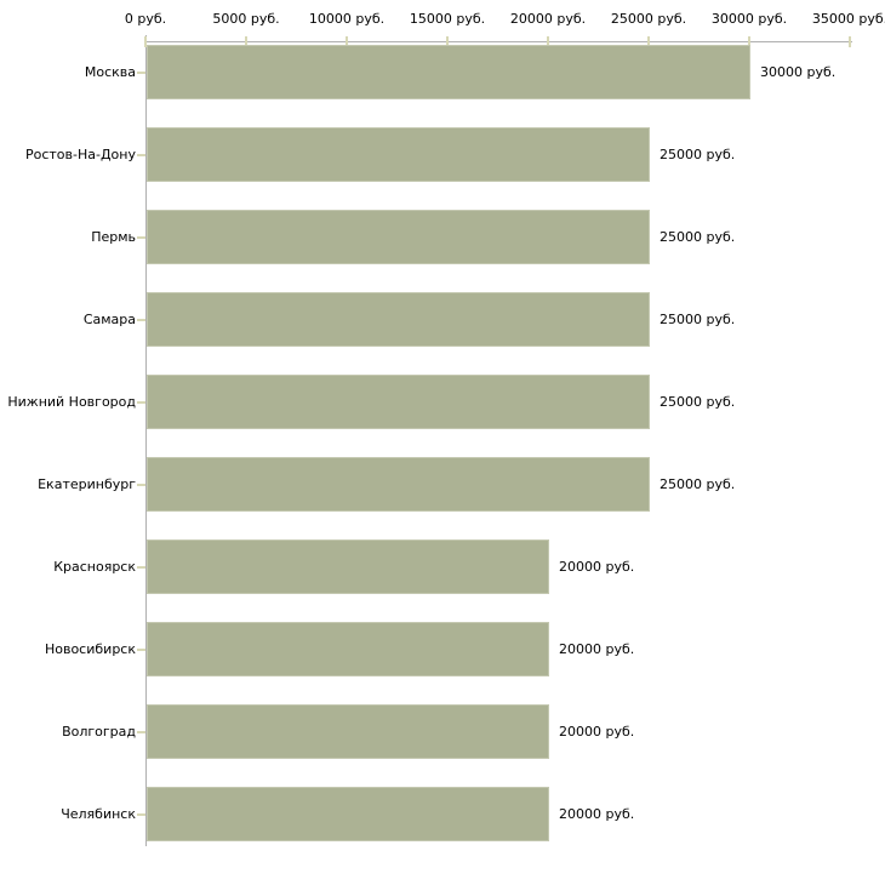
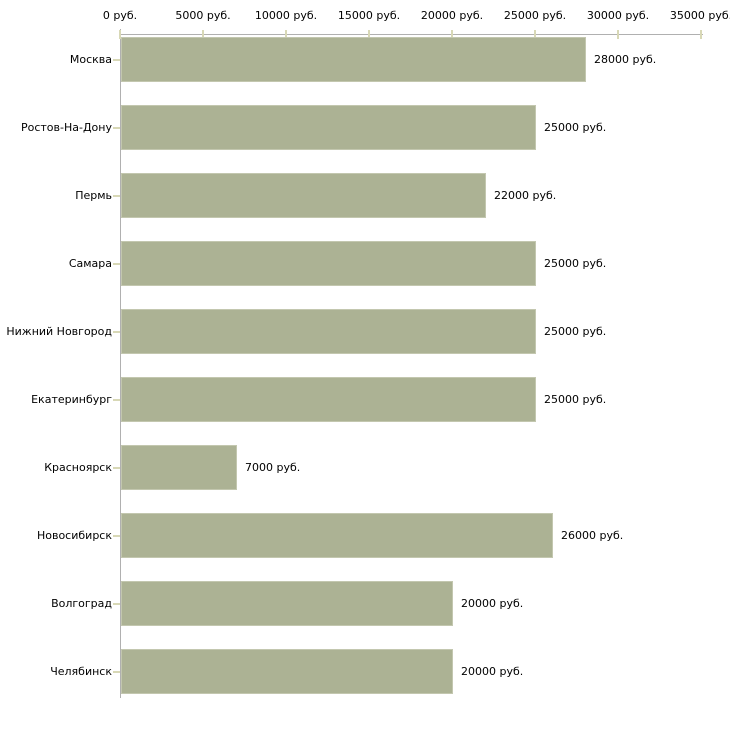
Москва: 30000 -> 28000
Пермь: 25000 -> 22000
Красноярск: 20000 -> 7000
Новосибирск: 20000 -> 26000
